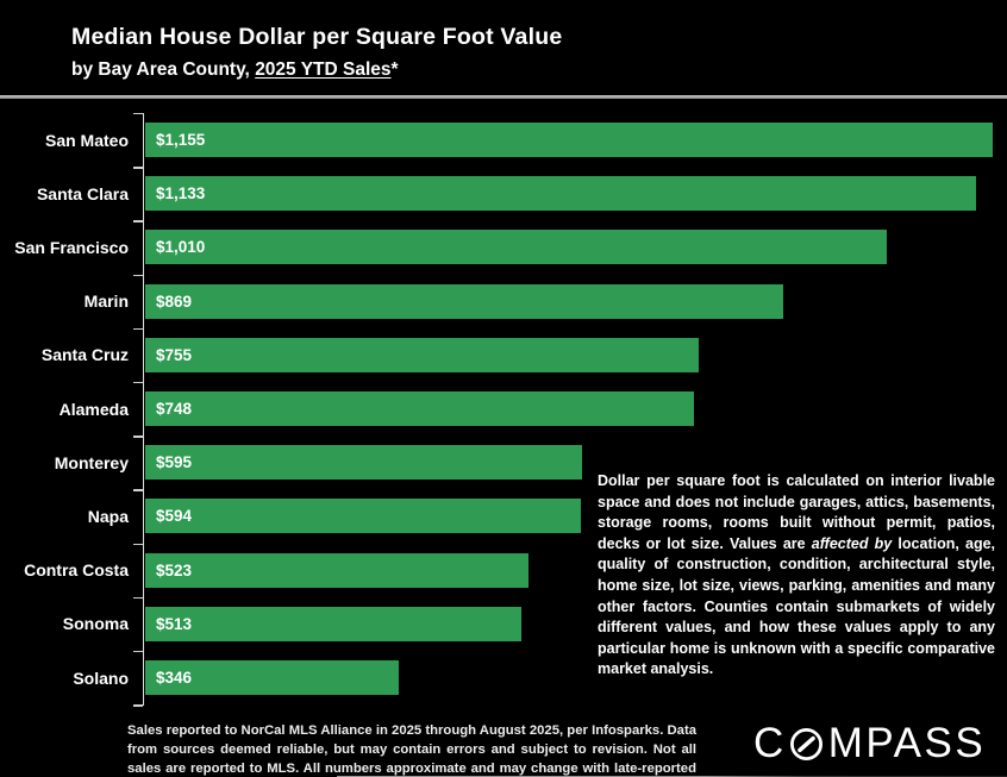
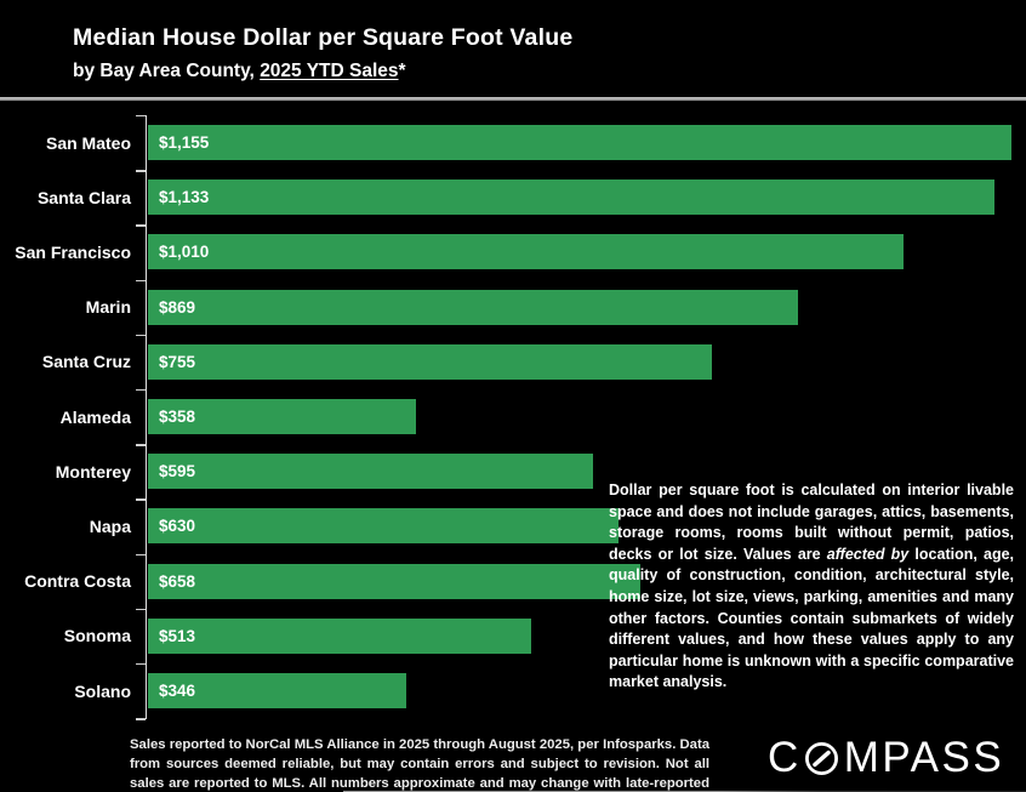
Alameda: $748 -> $358
Napa: $594 -> $630
Contra Costa: $523 -> $658
